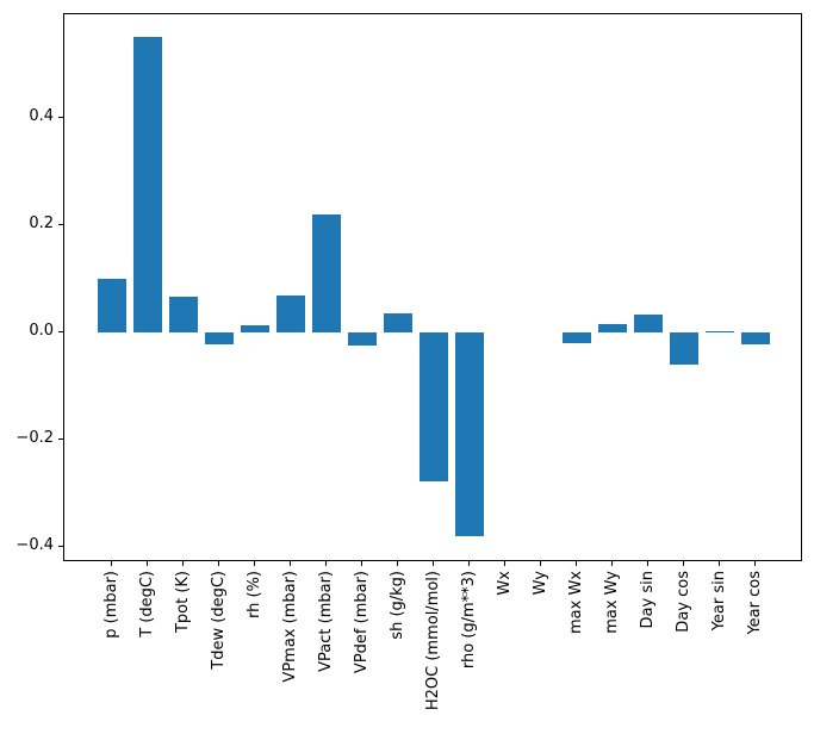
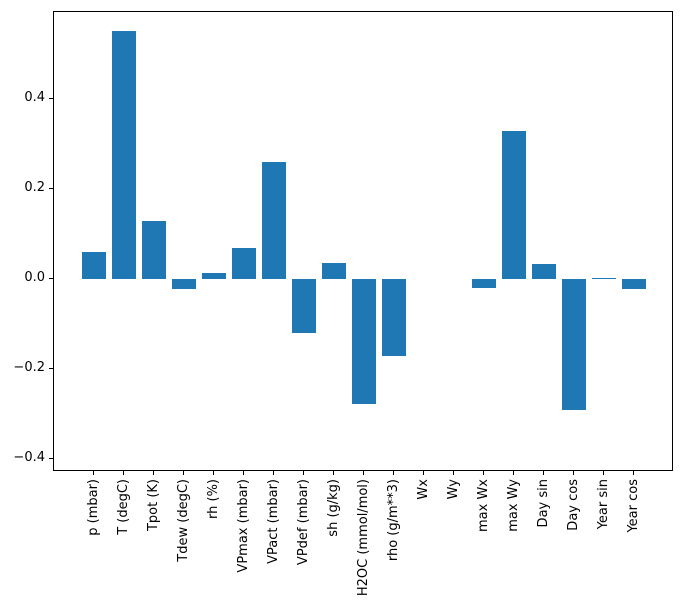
p (mbar): 0.10 -> 0.06
Tpot (K): 0.07 -> 0.13
VPact (mbar): 0.22 -> 0.26
VPdef (mbar): -0.02 -> -0.12
rho (g/m**3): -0.38 -> -0.17
max Wy: 0.02 -> 0.33
Day cos: -0.06 -> -0.29
